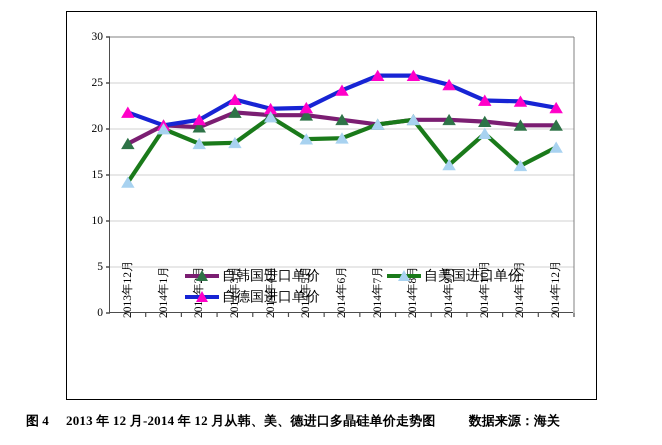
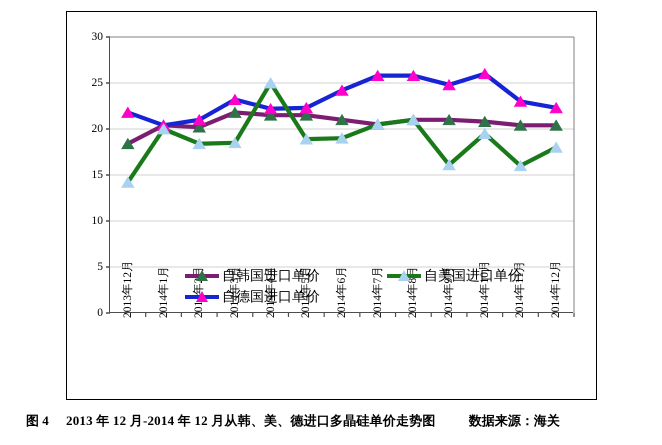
自美国进口单价/2014年4月: 21 -> 25
自德国进口单价/2014年10月: 23 -> 26
